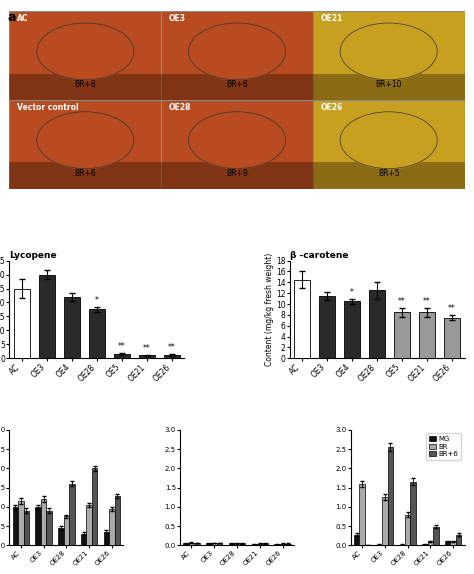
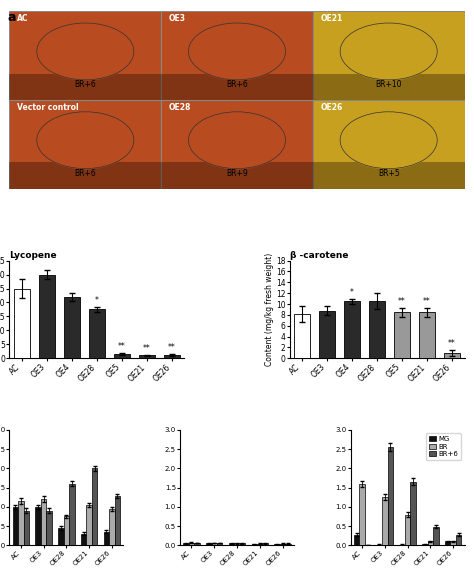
β -carotene/AC: 14.5 -> 8.2
β -carotene/OE3: 11.5 -> 8.8
β -carotene/OE28: 12.5 -> 10.6
β -carotene/OE26: 7.5 -> 1.0
